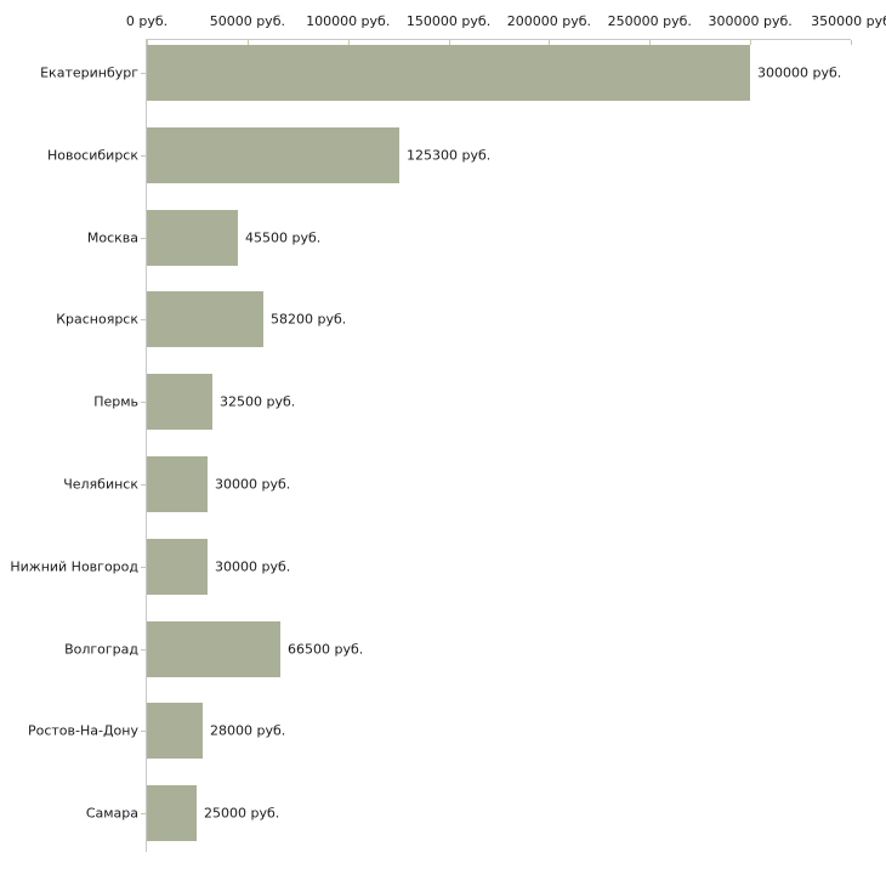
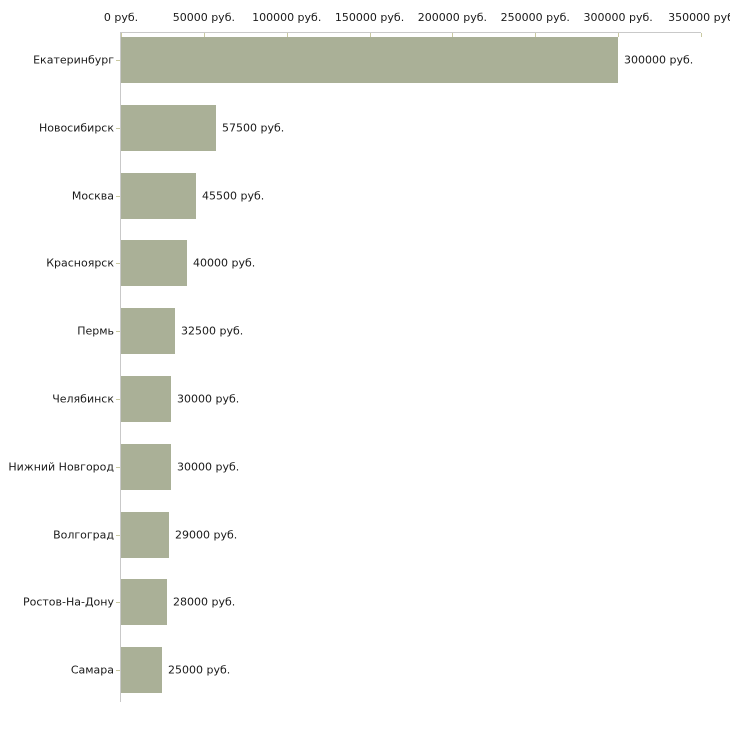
Новосибирск: 125300 -> 57500
Красноярск: 58200 -> 40000
Волгоград: 66500 -> 29000
